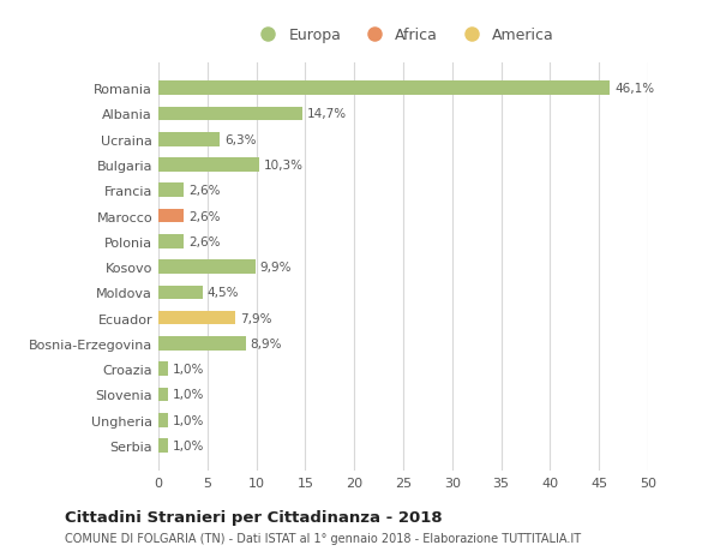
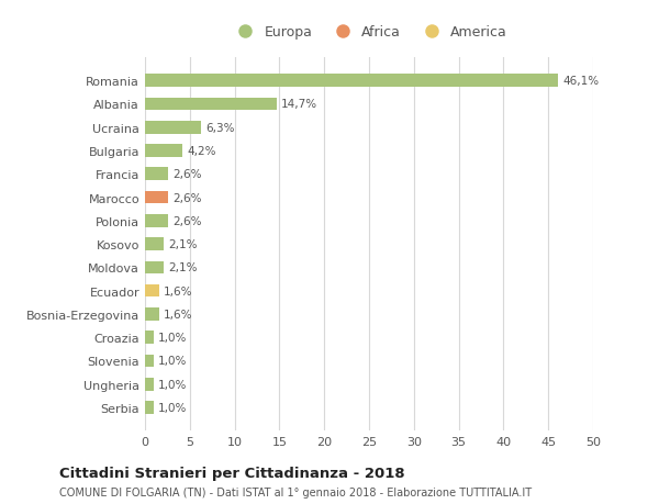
Bulgaria: 10,3% -> 4,2%
Kosovo: 9,9% -> 2,1%
Moldova: 4,5% -> 2,1%
Ecuador: 7,9% -> 1,6%
Bosnia-Erzegovina: 8,9% -> 1,6%
